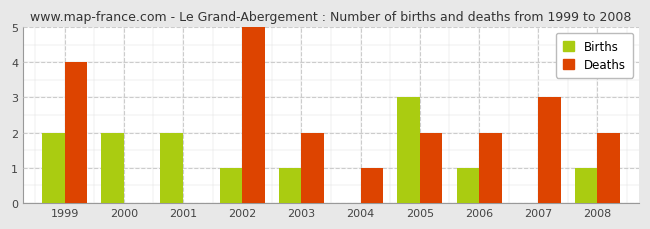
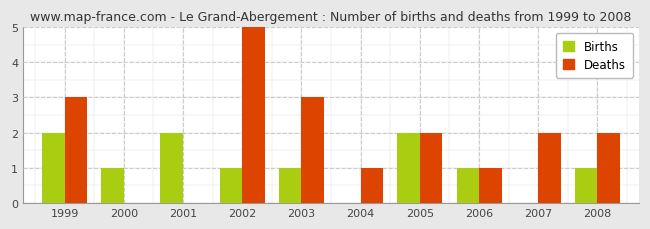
Deaths/1999: 4 -> 3
Births/2000: 2 -> 1
Deaths/2003: 2 -> 3
Births/2005: 3 -> 2
Deaths/2006: 2 -> 1
Deaths/2007: 3 -> 2
